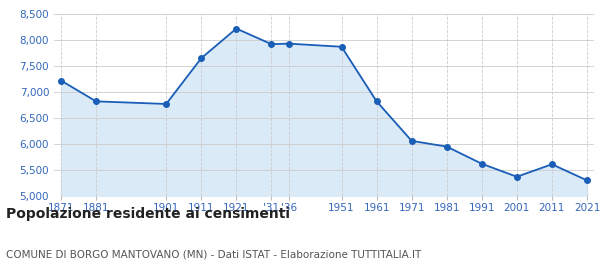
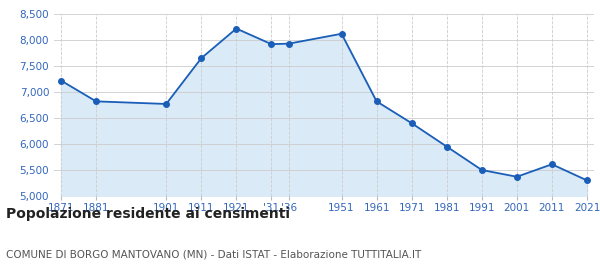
1951: 7,870 -> 8,120
1971: 6,060 -> 6,400
1991: 5,620 -> 5,500
